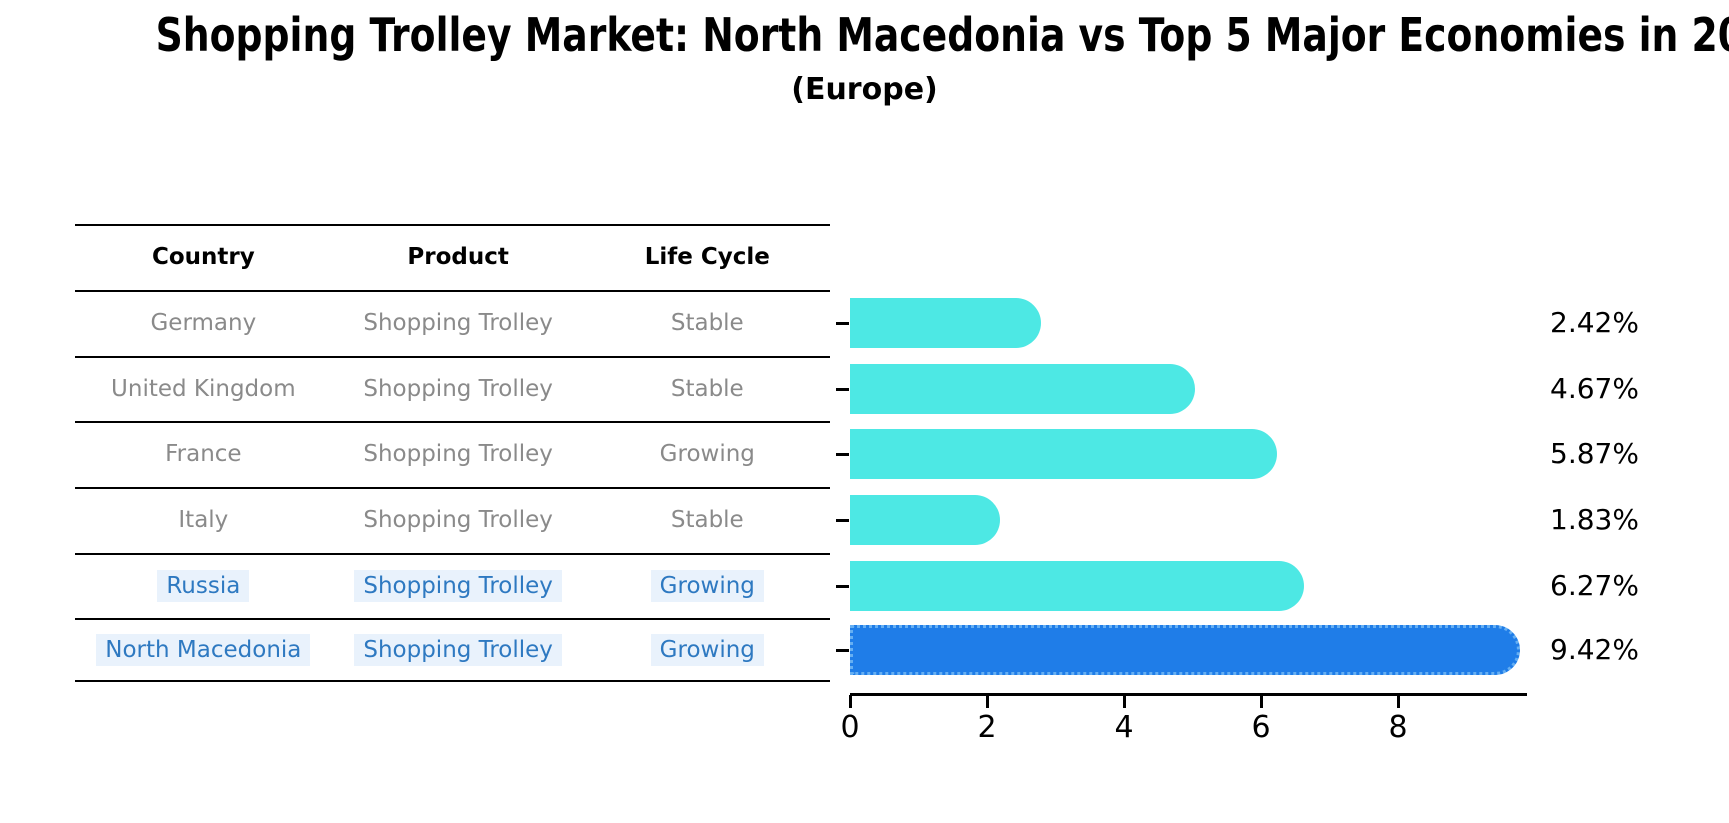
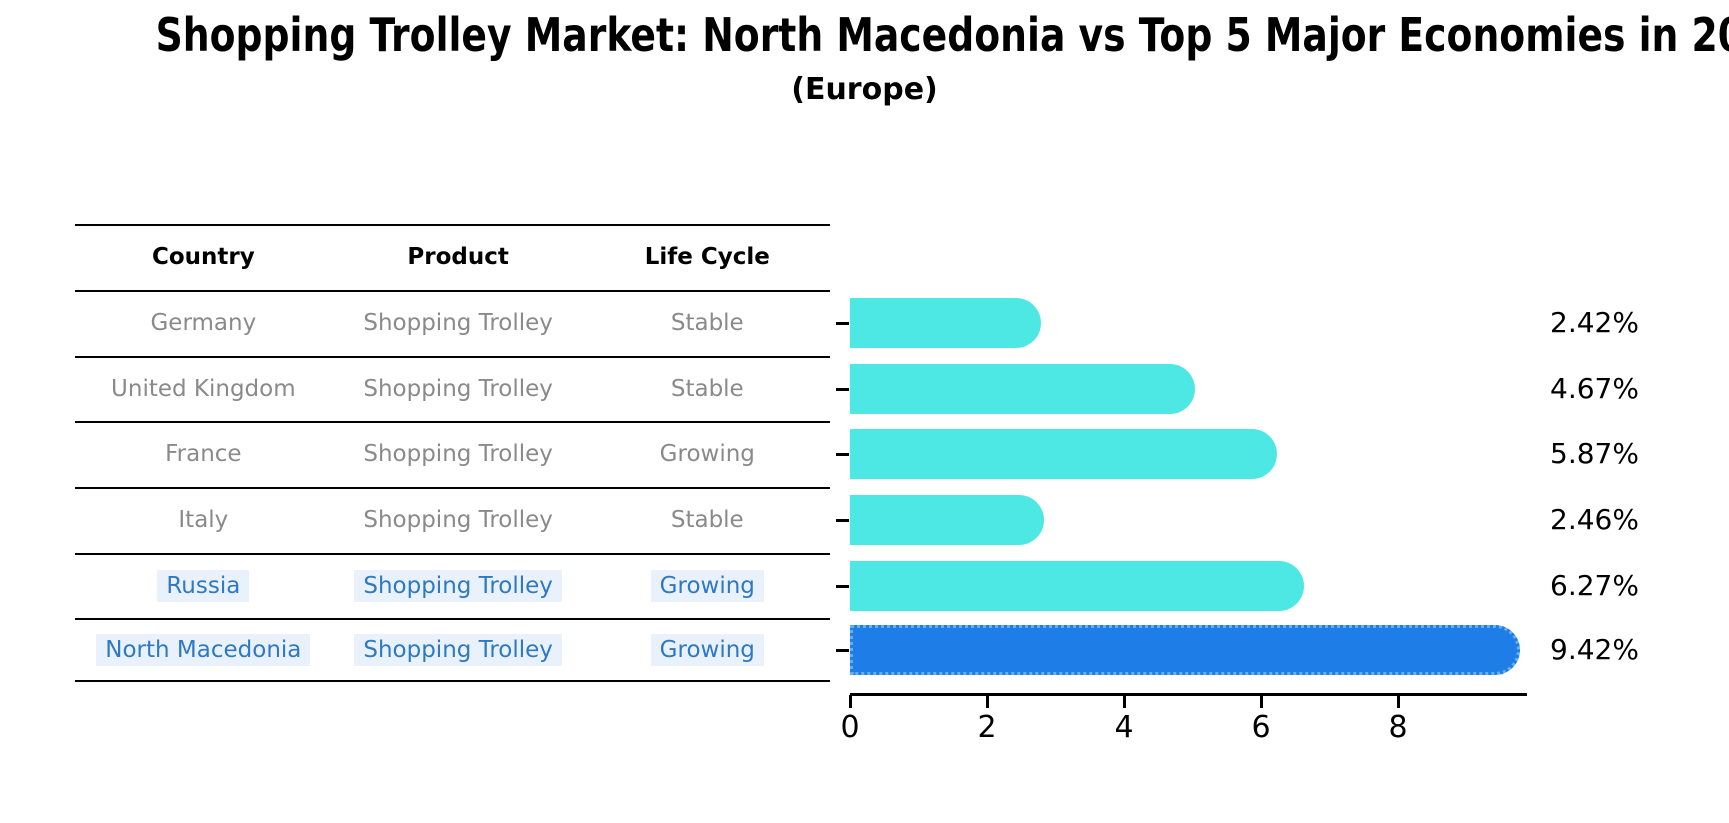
Italy: 1.83% -> 2.46%
